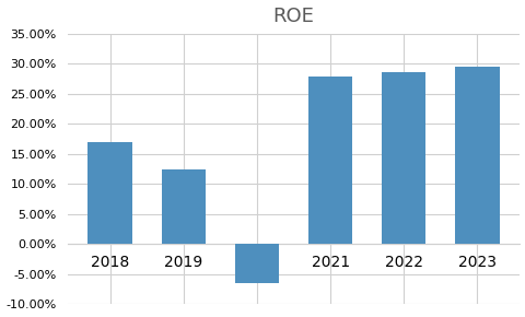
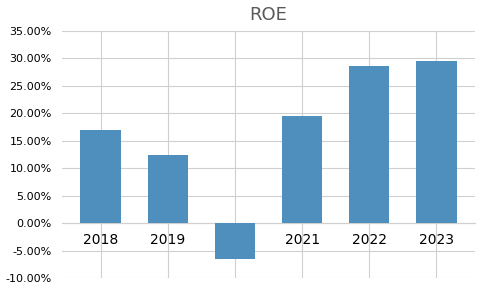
2021: 27.8% -> 19.5%
